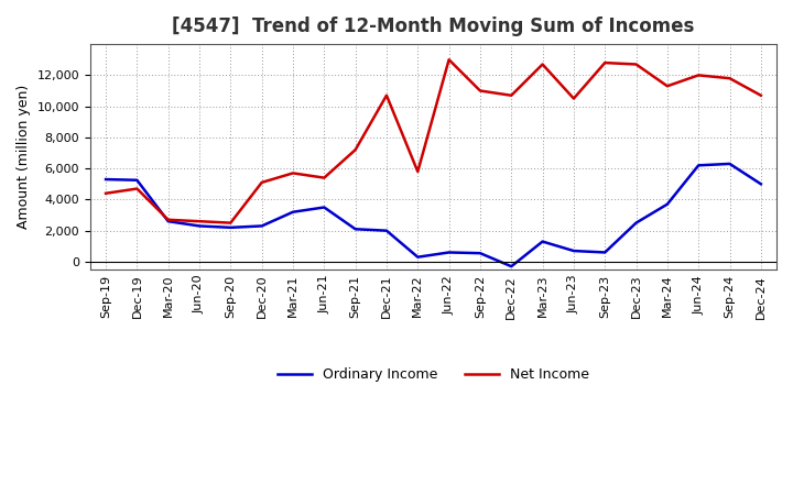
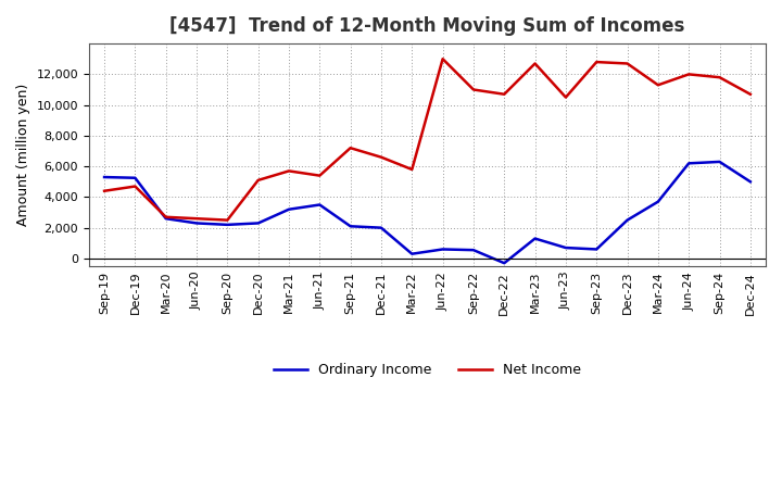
Net Income/Dec-21: 10,700 -> 6,600
